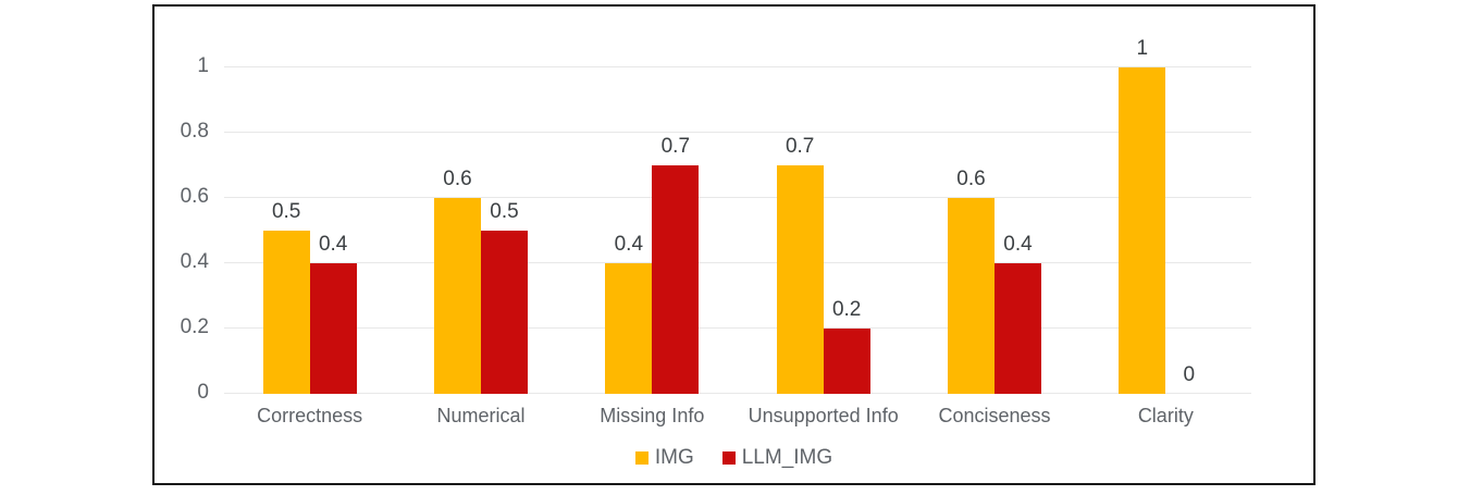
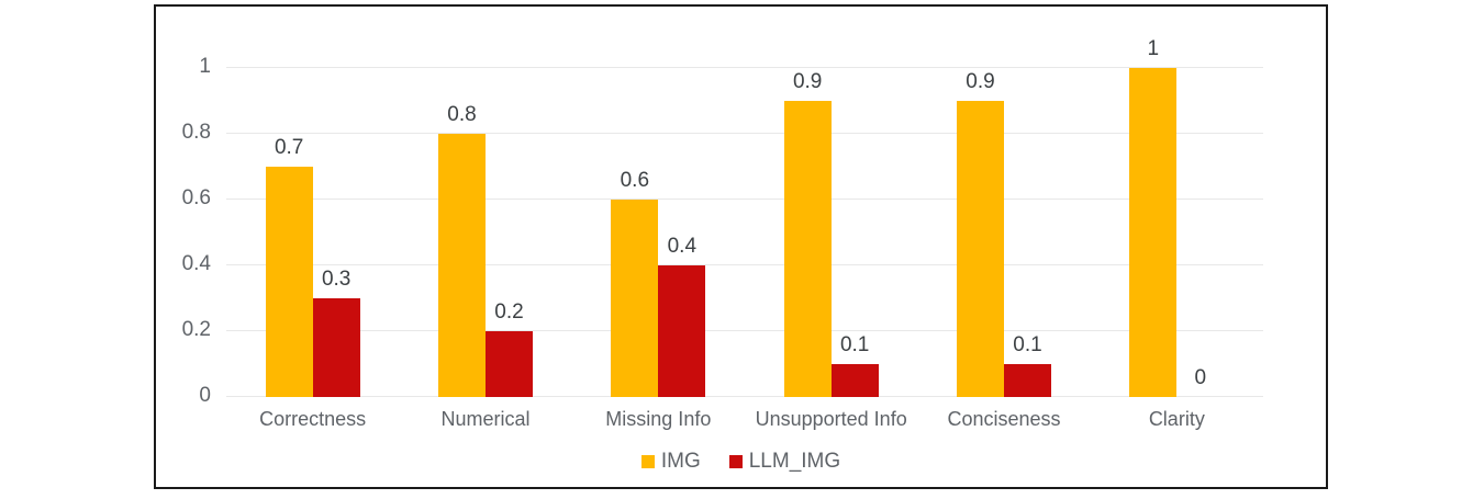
IMG/Correctness: 0.5 -> 0.7
LLM_IMG/Correctness: 0.4 -> 0.3
IMG/Numerical: 0.6 -> 0.8
LLM_IMG/Numerical: 0.5 -> 0.2
IMG/Missing Info: 0.4 -> 0.6
LLM_IMG/Missing Info: 0.7 -> 0.4
IMG/Unsupported Info: 0.7 -> 0.9
LLM_IMG/Unsupported Info: 0.2 -> 0.1
IMG/Conciseness: 0.6 -> 0.9
LLM_IMG/Conciseness: 0.4 -> 0.1
